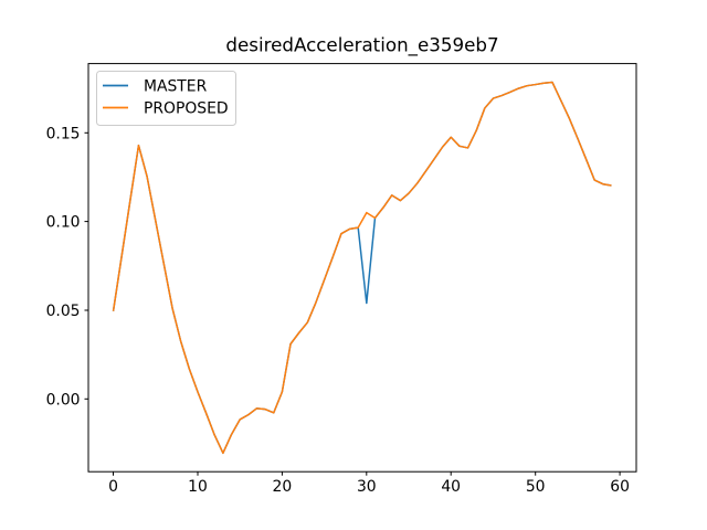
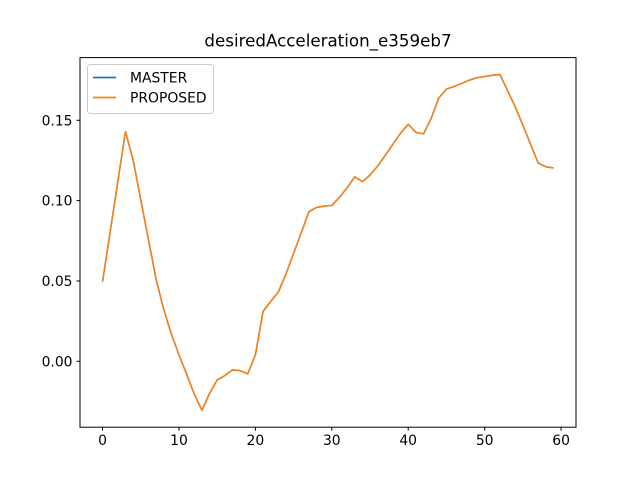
MASTER/30: 0.054 -> 0.097
PROPOSED/30: 0.105 -> 0.097
